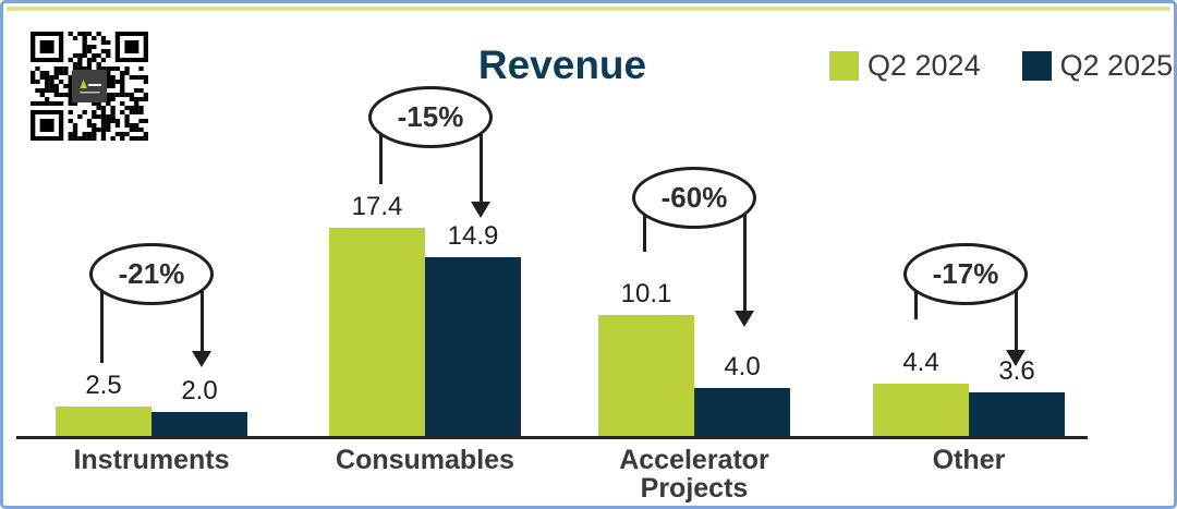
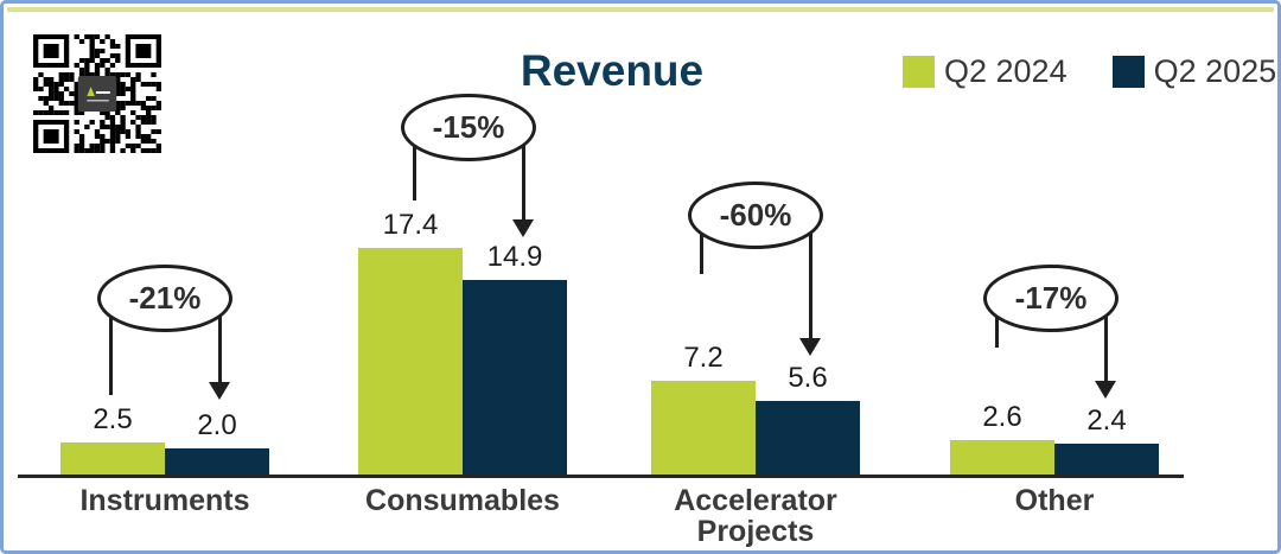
Q2 2024/Accelerator Projects: 10.1 -> 7.2
Q2 2025/Accelerator Projects: 4.0 -> 5.6
Q2 2024/Other: 4.4 -> 2.6
Q2 2025/Other: 3.6 -> 2.4
